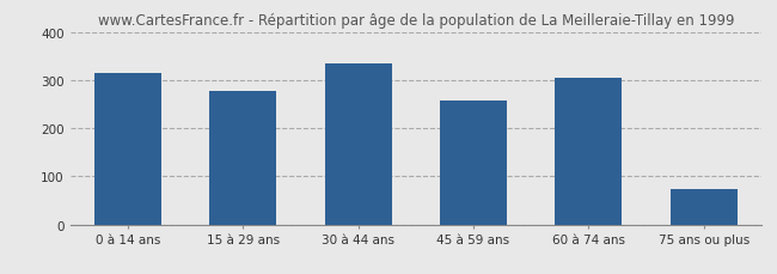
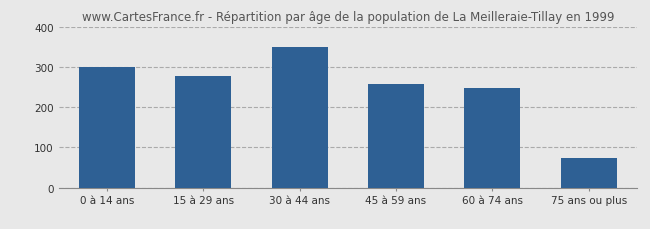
0 à 14 ans: 315 -> 300
30 à 44 ans: 335 -> 350
60 à 74 ans: 305 -> 248
